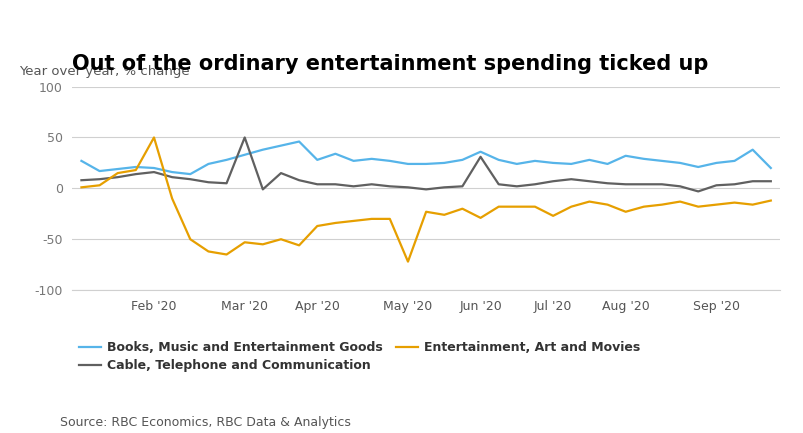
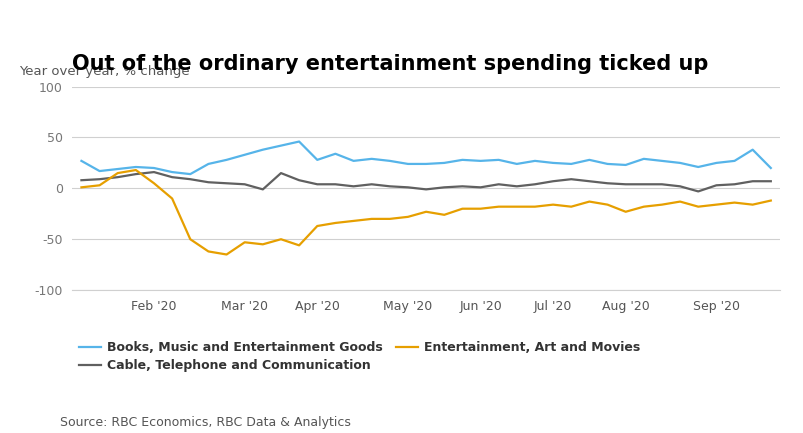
Entertainment, Art and Movies/Feb '20: 50 -> 5
Cable, Telephone and Communication/Mar '20: 50 -> 4
Entertainment, Art and Movies/May '20: -72 -> -28
Books, Music and Entertainment Goods/Jun '20: 36 -> 27
Cable, Telephone and Communication/Jun '20: 31 -> 1
Entertainment, Art and Movies/Jun '20: -29 -> -20
Entertainment, Art and Movies/Jul '20: -27 -> -16
Books, Music and Entertainment Goods/Aug '20: 32 -> 23
